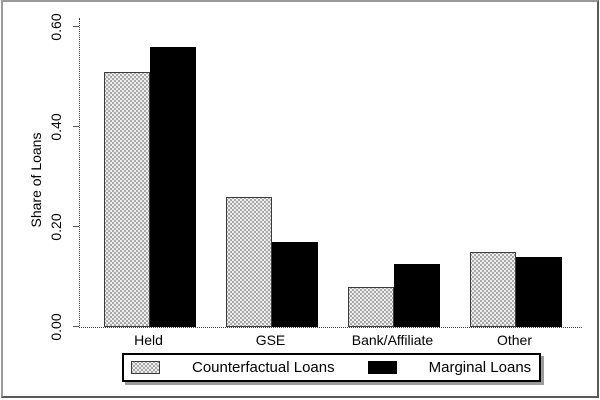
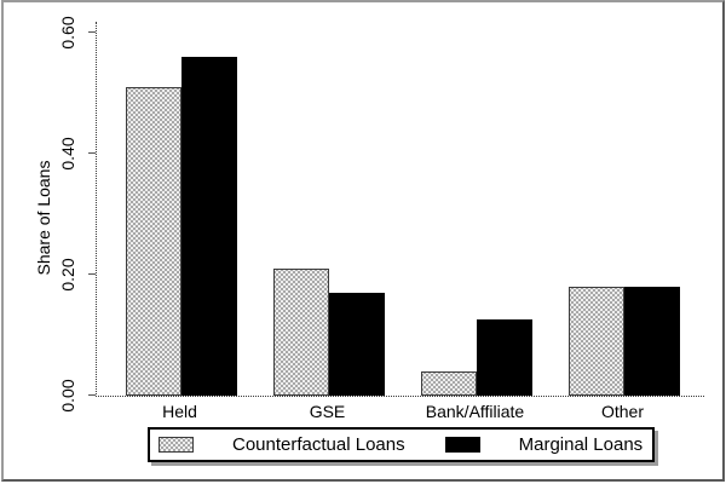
Counterfactual Loans/GSE: 0.26 -> 0.21
Counterfactual Loans/Bank/Affiliate: 0.08 -> 0.04
Counterfactual Loans/Other: 0.15 -> 0.18
Marginal Loans/Other: 0.14 -> 0.18
